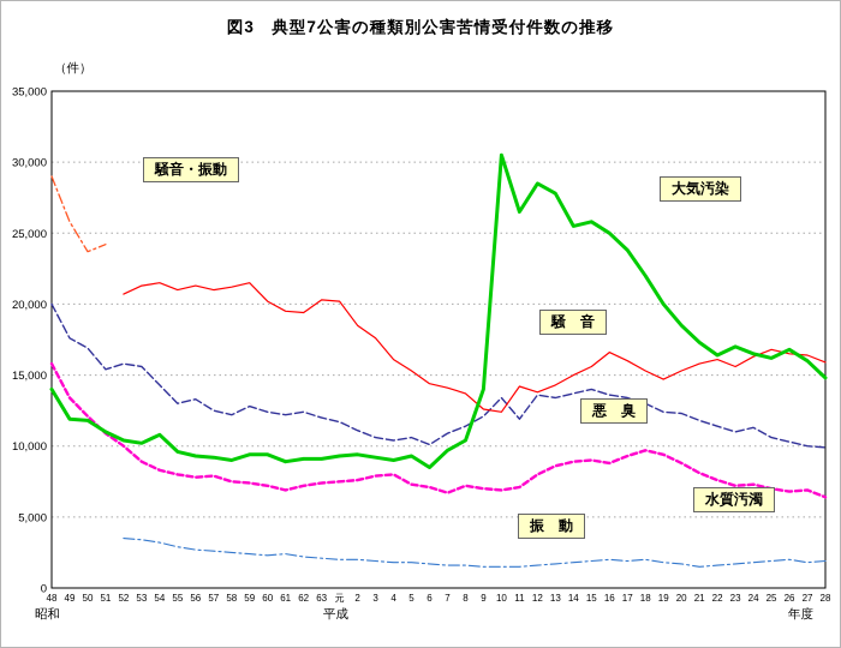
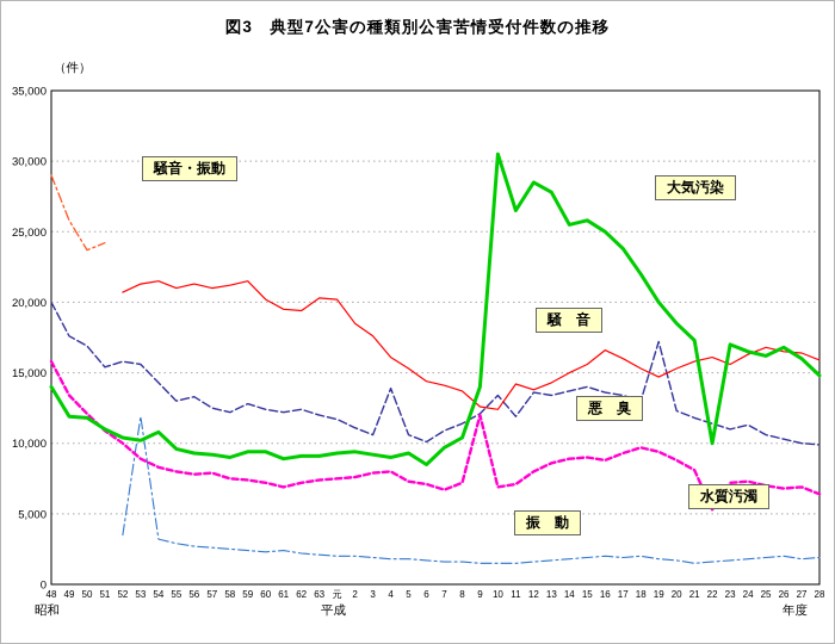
振 動/53: 3400 -> 11900
悪 臭/4: 10400 -> 13900
水質汚濁/9: 7000 -> 12000
悪 臭/19: 12400 -> 17200
水質汚濁/22: 7600 -> 5300
大気汚染/22: 16400 -> 10000
